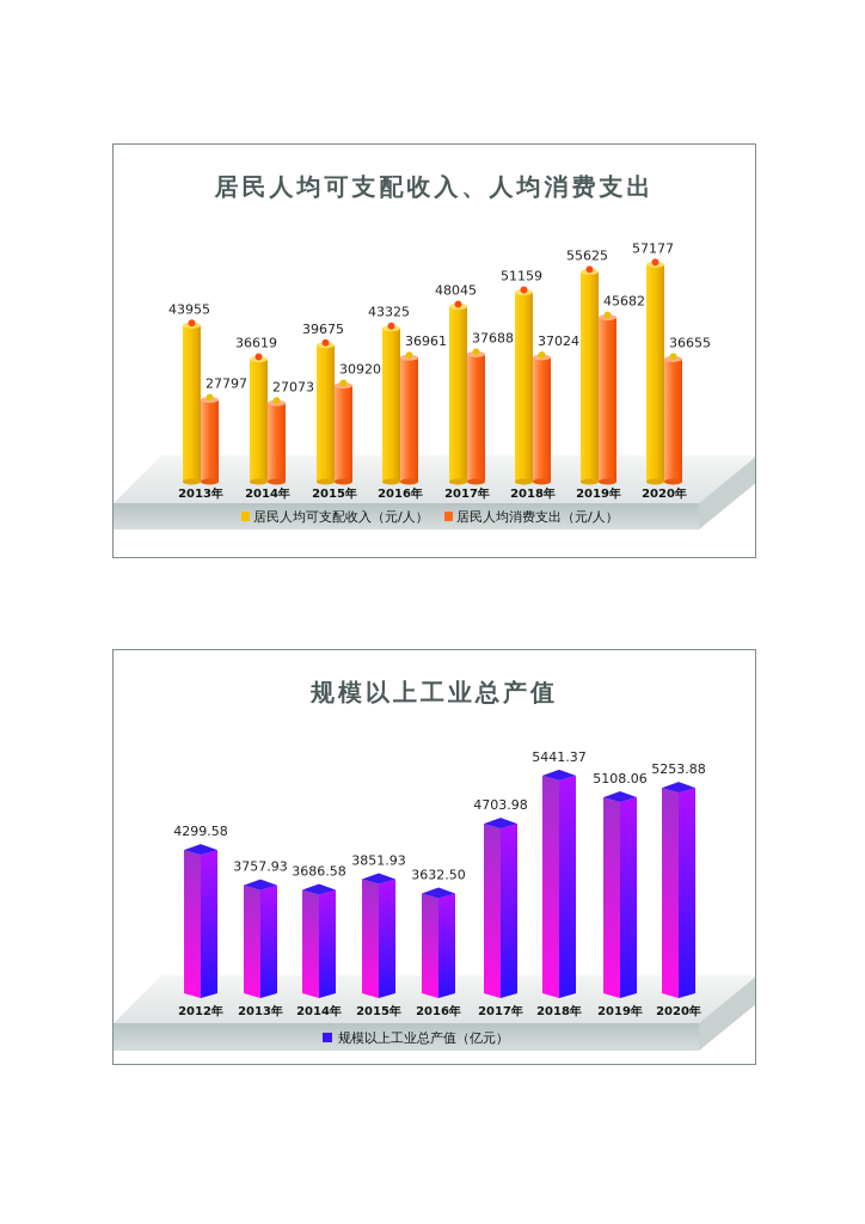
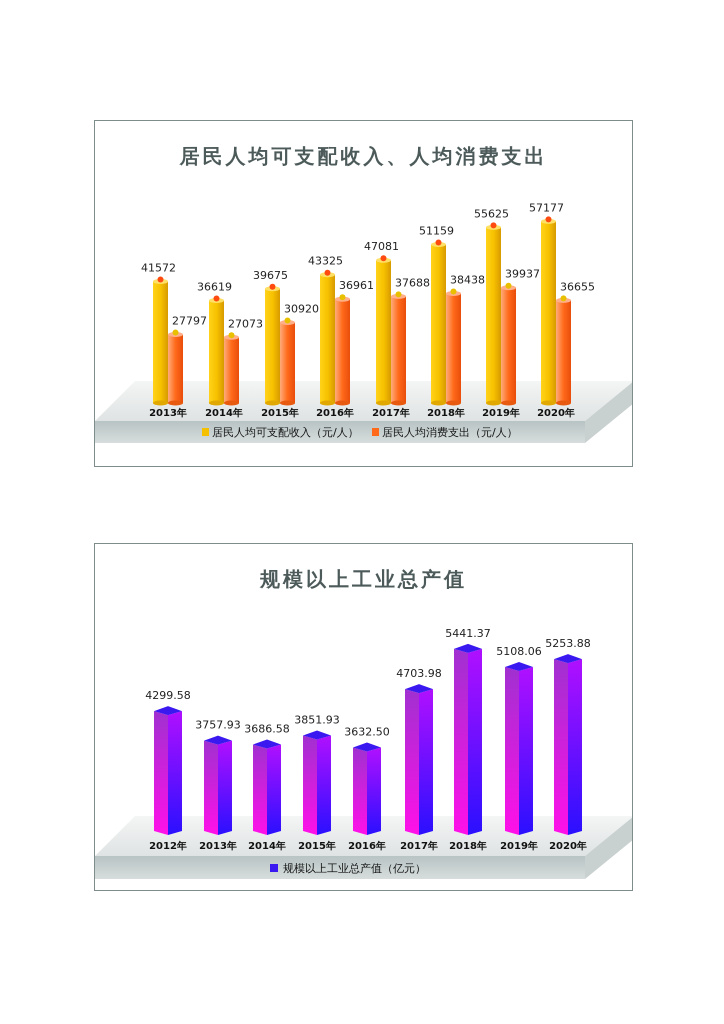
居民人均可支配收入、人均消费支出/居民人均可支配收入（元/人）/2013年: 43955 -> 41572
居民人均可支配收入、人均消费支出/居民人均可支配收入（元/人）/2017年: 48045 -> 47081
居民人均可支配收入、人均消费支出/居民人均消费支出（元/人）/2018年: 37024 -> 38438
居民人均可支配收入、人均消费支出/居民人均消费支出（元/人）/2019年: 45682 -> 39937
